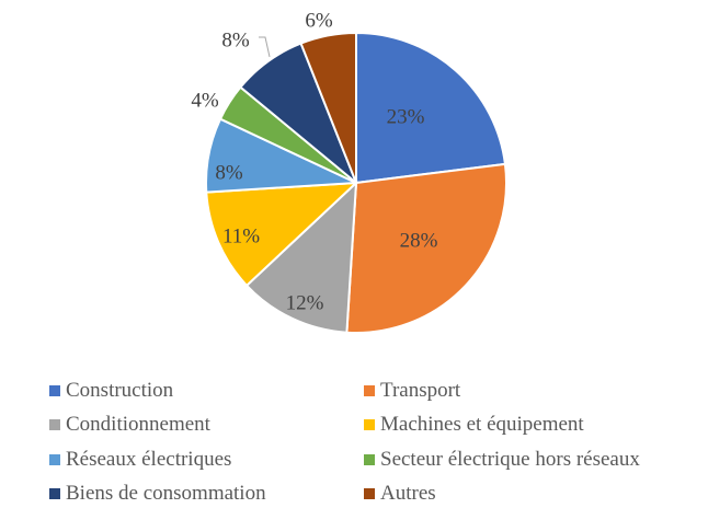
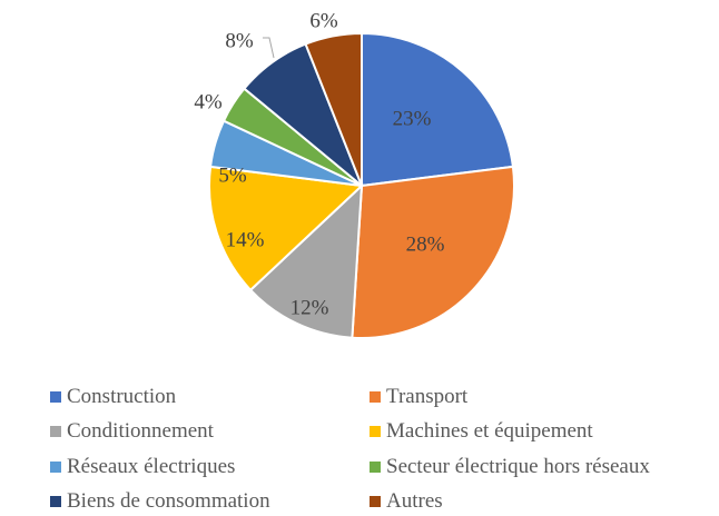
Machines et équipement: 11% -> 14%
Réseaux électriques: 8% -> 5%
